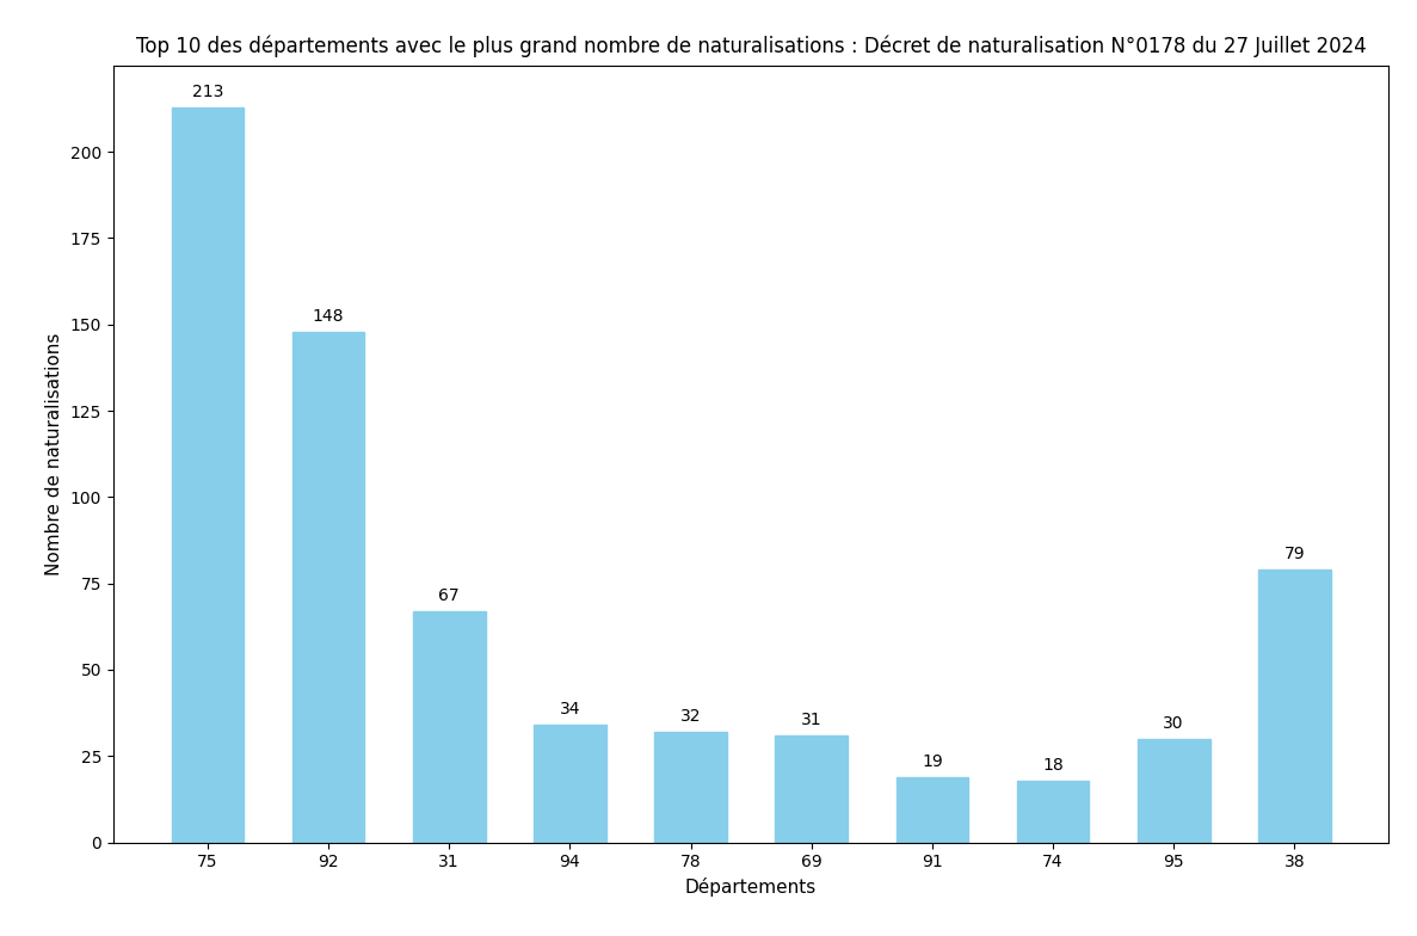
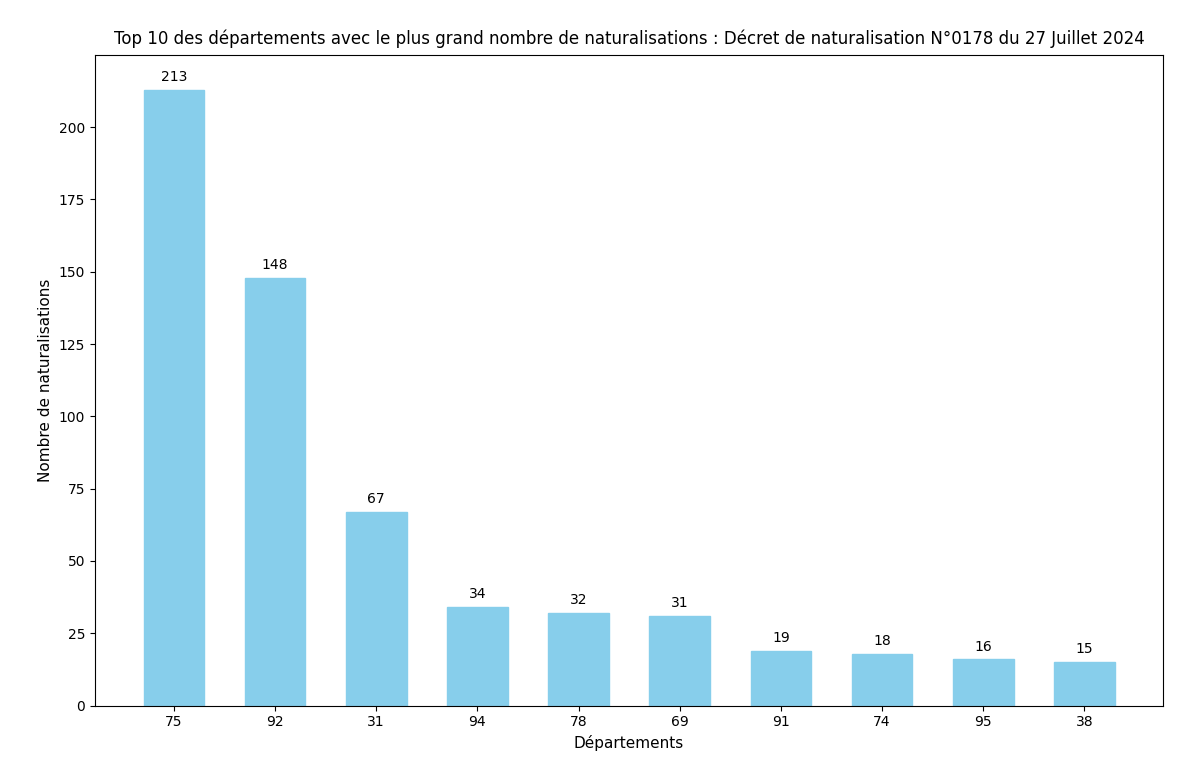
95: 30 -> 16
38: 79 -> 15
